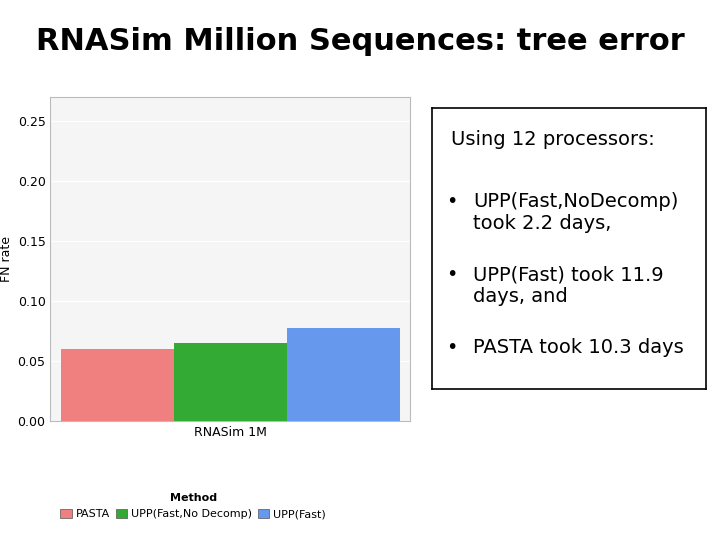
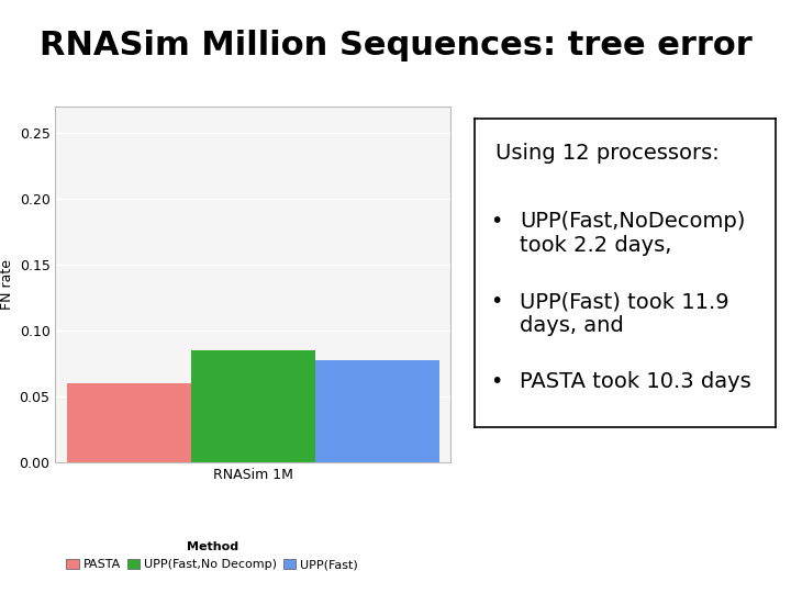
RNASim 1M: 0.065 -> 0.085
